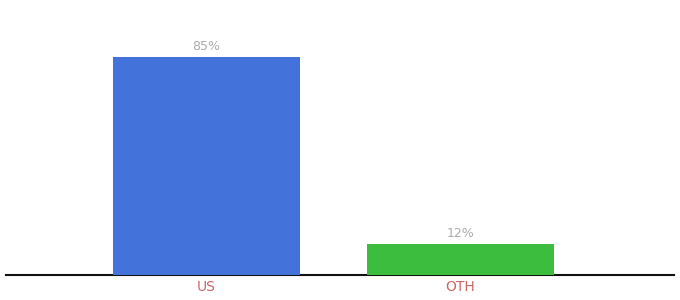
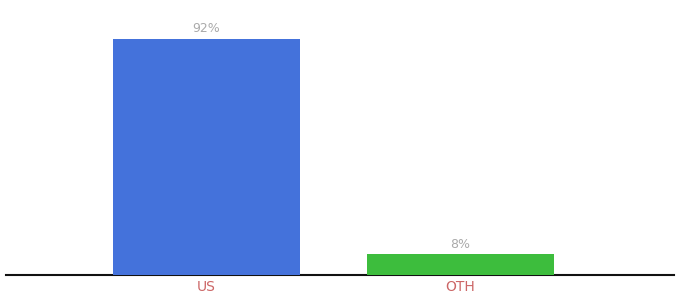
US: 85% -> 92%
OTH: 12% -> 8%
